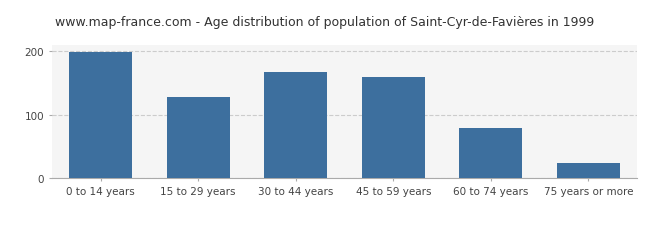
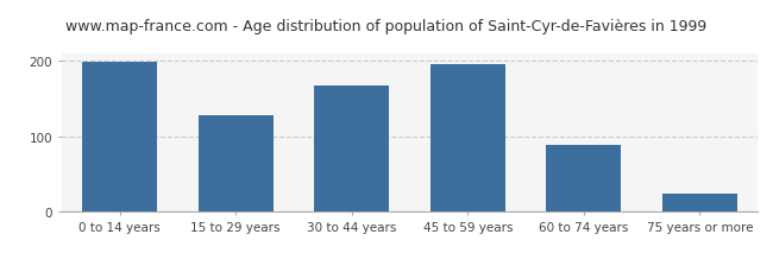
45 to 59 years: 160 -> 196
60 to 74 years: 79 -> 88
